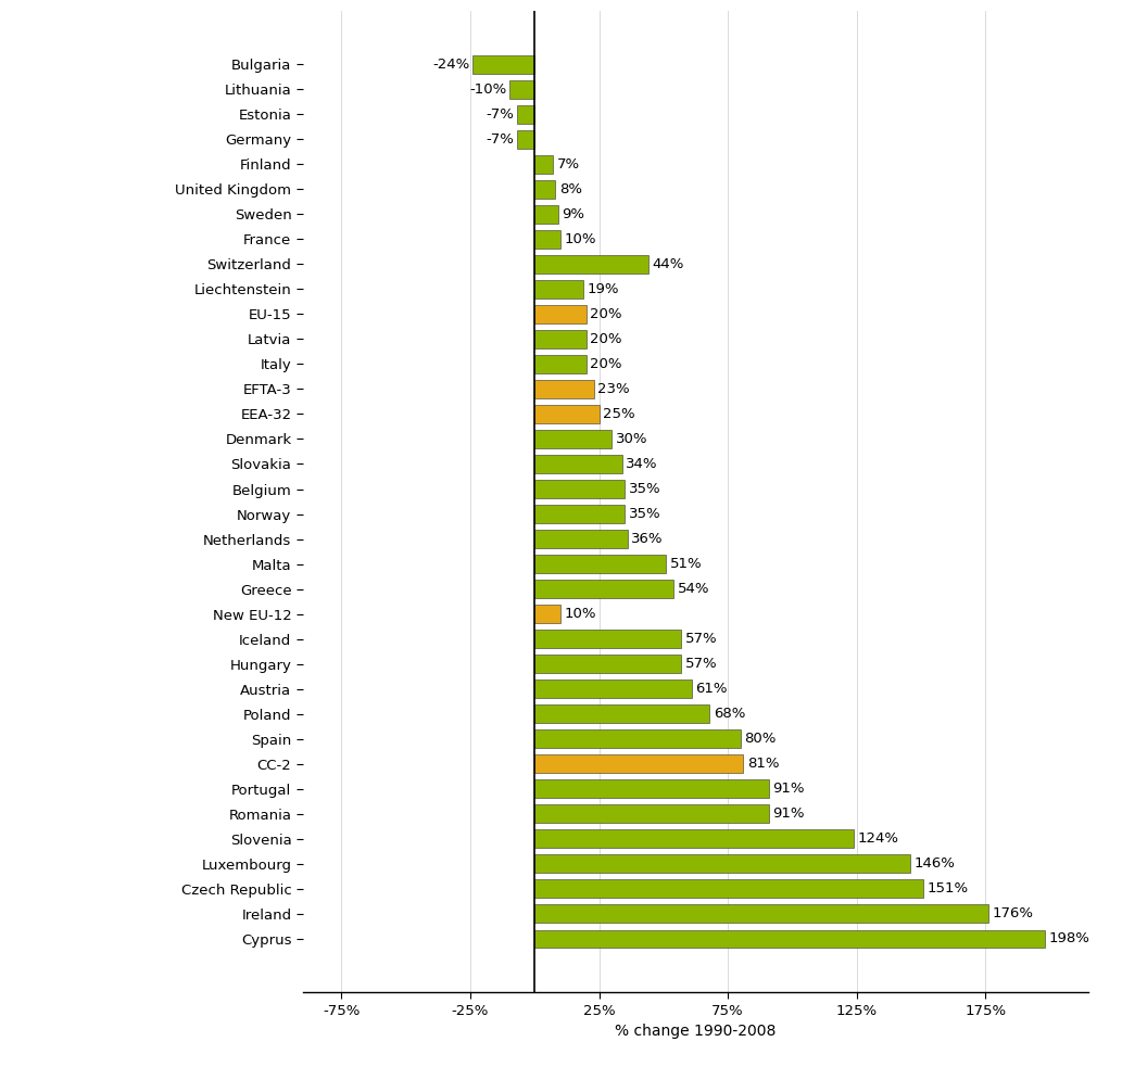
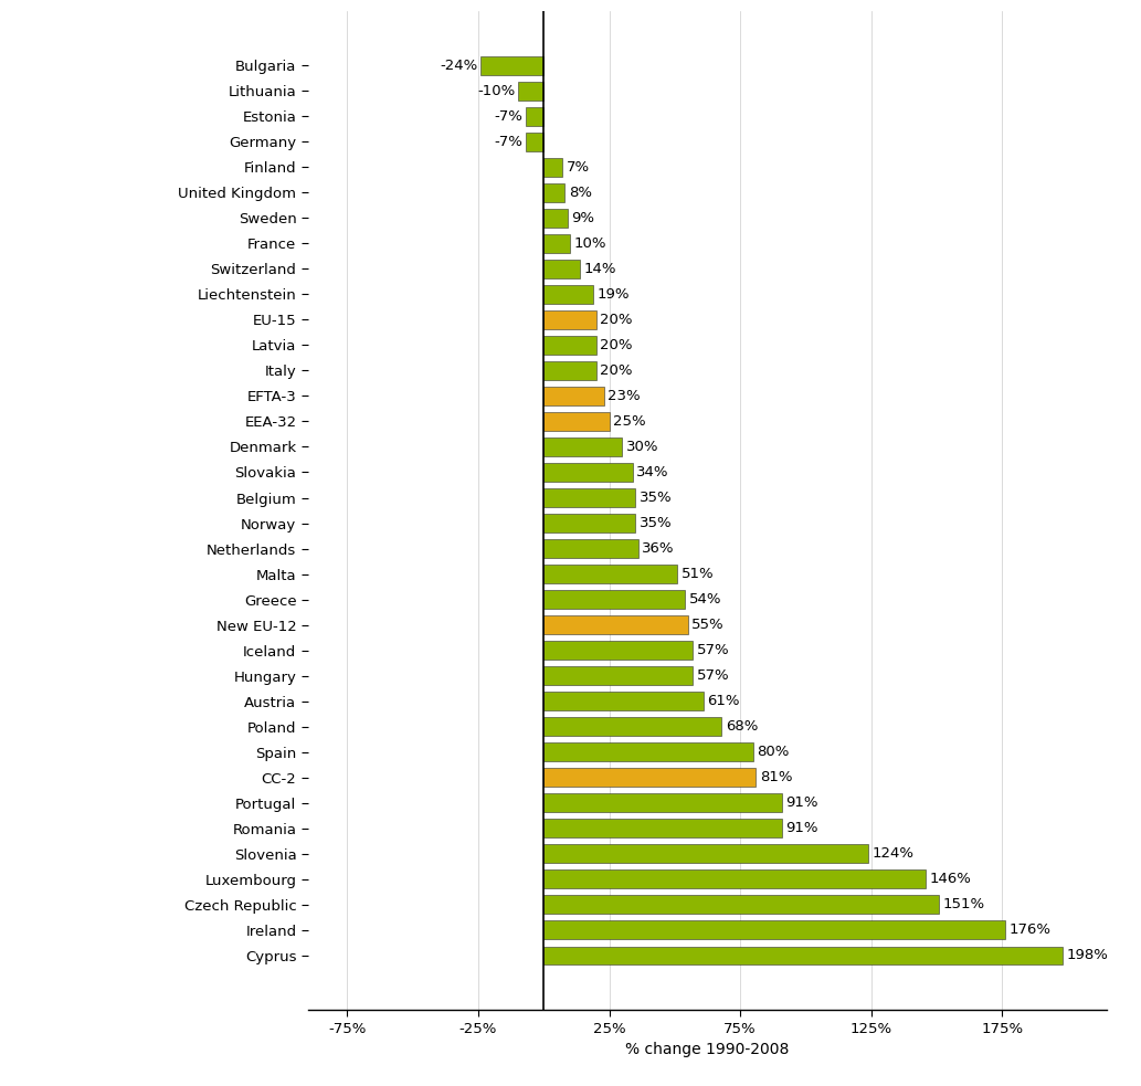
Switzerland: 44% -> 14%
New EU-12: 10% -> 55%
